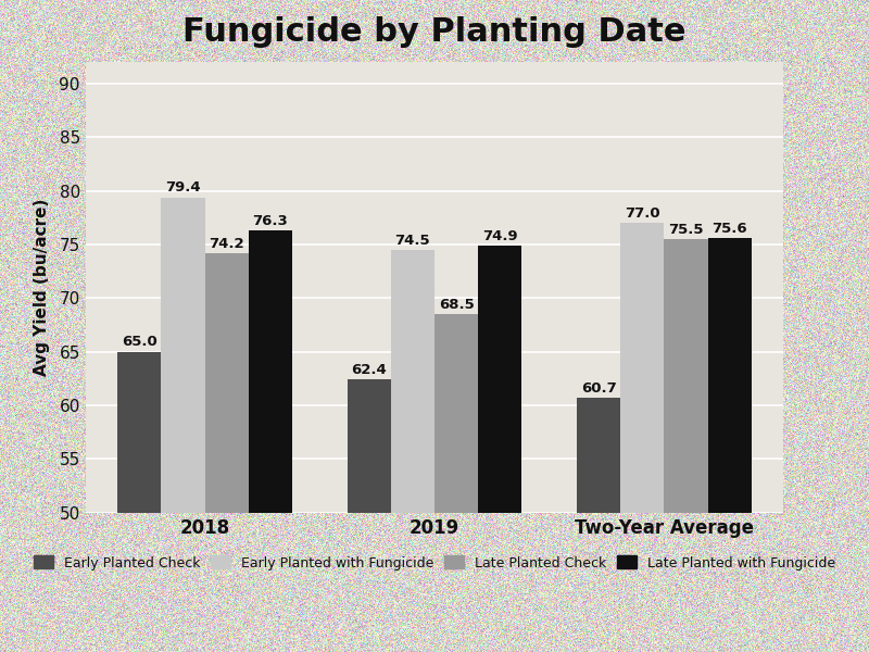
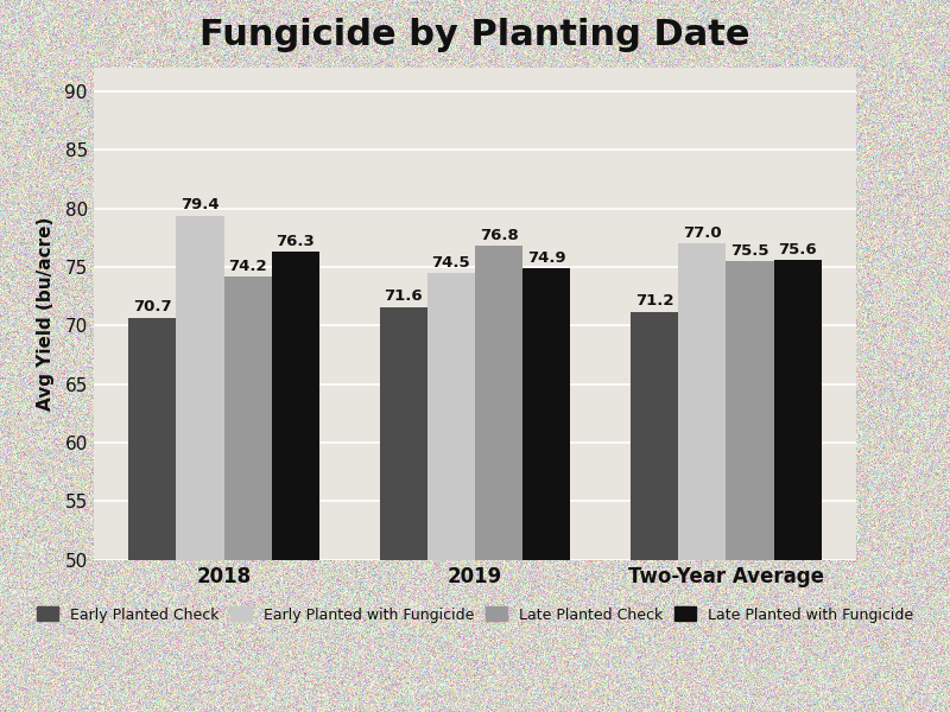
Early Planted Check/2018: 65.0 -> 70.7
Early Planted Check/2019: 62.4 -> 71.6
Late Planted Check/2019: 68.5 -> 76.8
Early Planted Check/Two-Year Average: 60.7 -> 71.2
